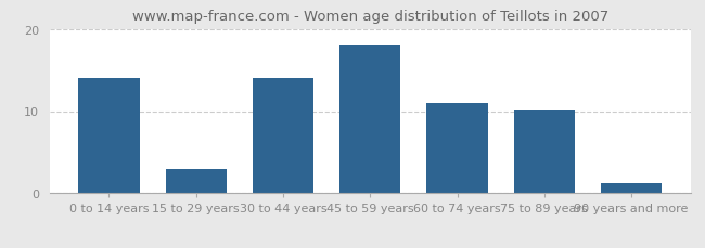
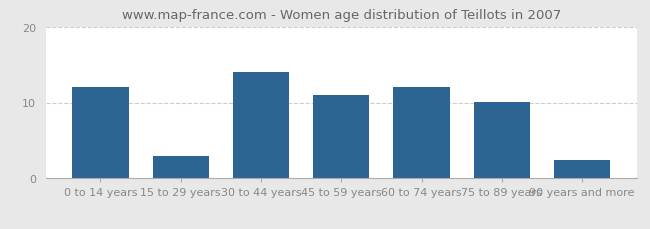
0 to 14 years: 14.0 -> 12.0
45 to 59 years: 18.0 -> 11.0
60 to 74 years: 11.0 -> 12.0
90 years and more: 1.2 -> 2.4
